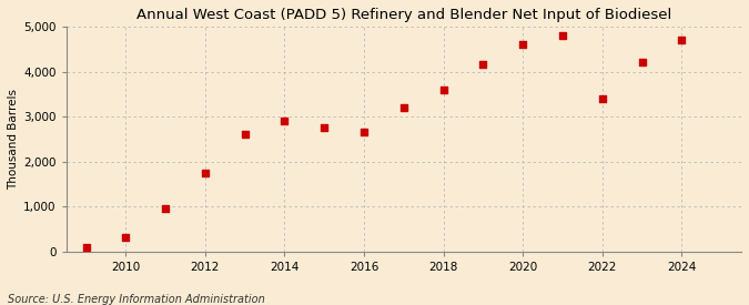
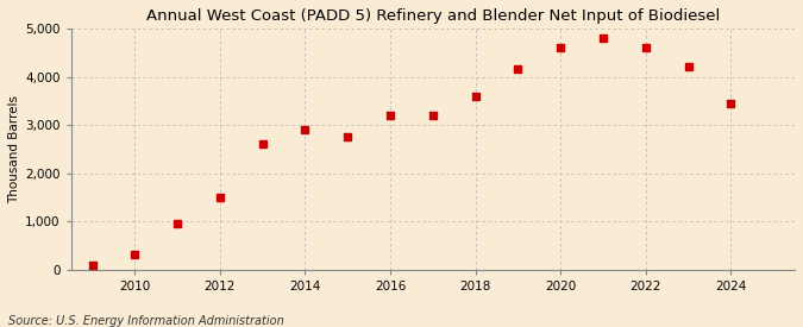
2012: 1,750 -> 1,500
2016: 2,650 -> 3,200
2022: 3,400 -> 4,600
2024: 4,700 -> 3,450
